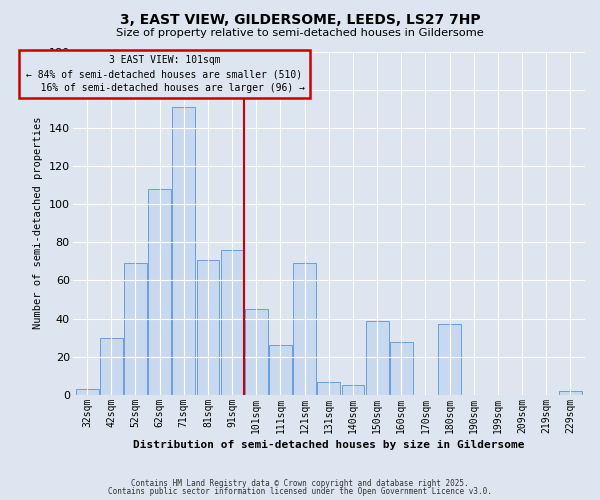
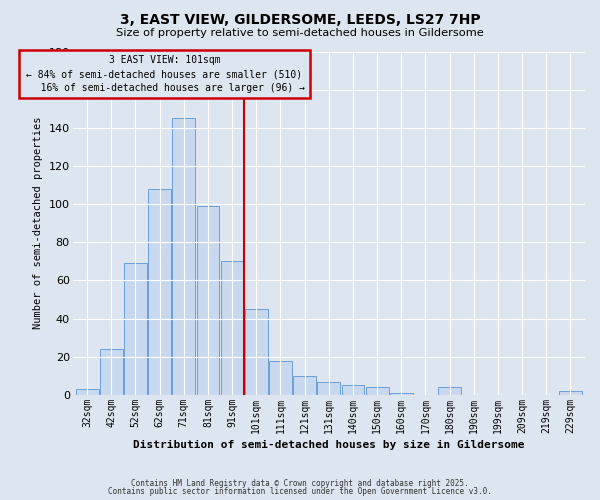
42sqm: 30 -> 24
71sqm: 151 -> 145
81sqm: 71 -> 99
91sqm: 76 -> 70
111sqm: 26 -> 18
121sqm: 69 -> 10
150sqm: 39 -> 4
160sqm: 28 -> 1
180sqm: 37 -> 4
